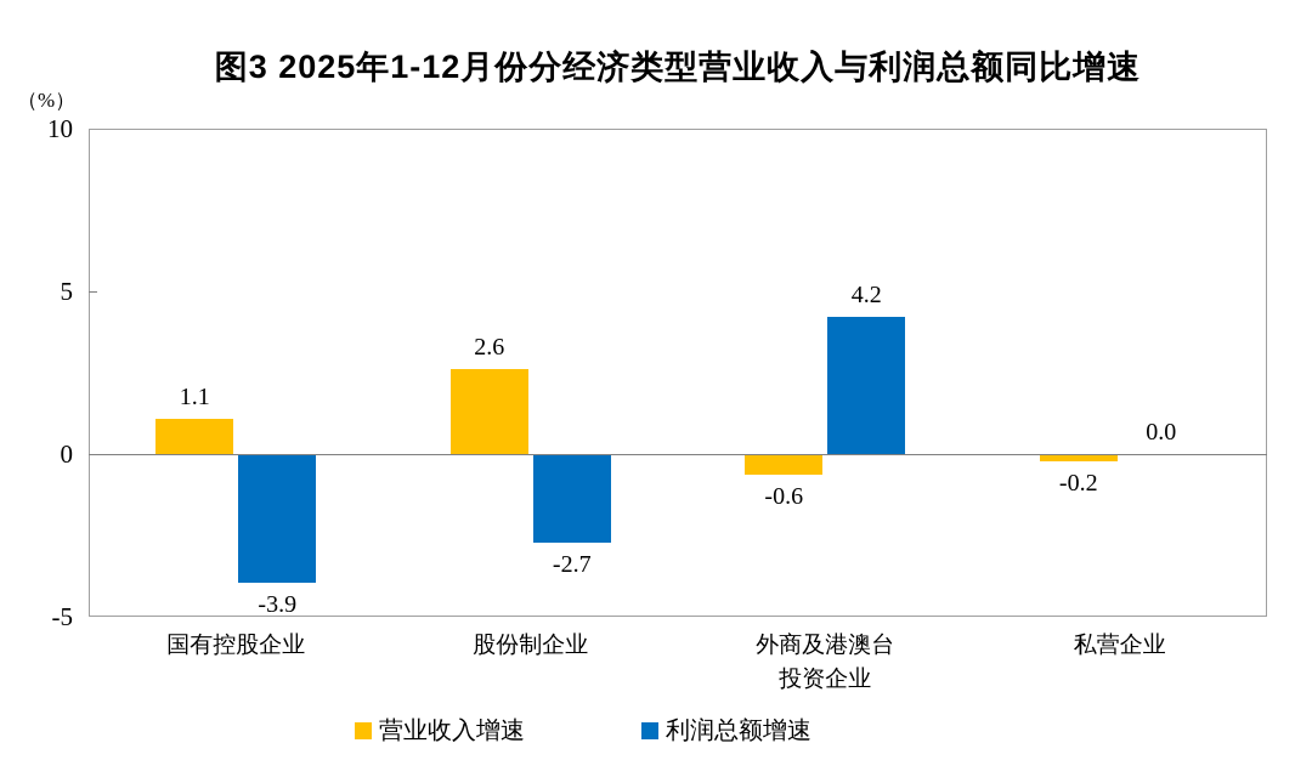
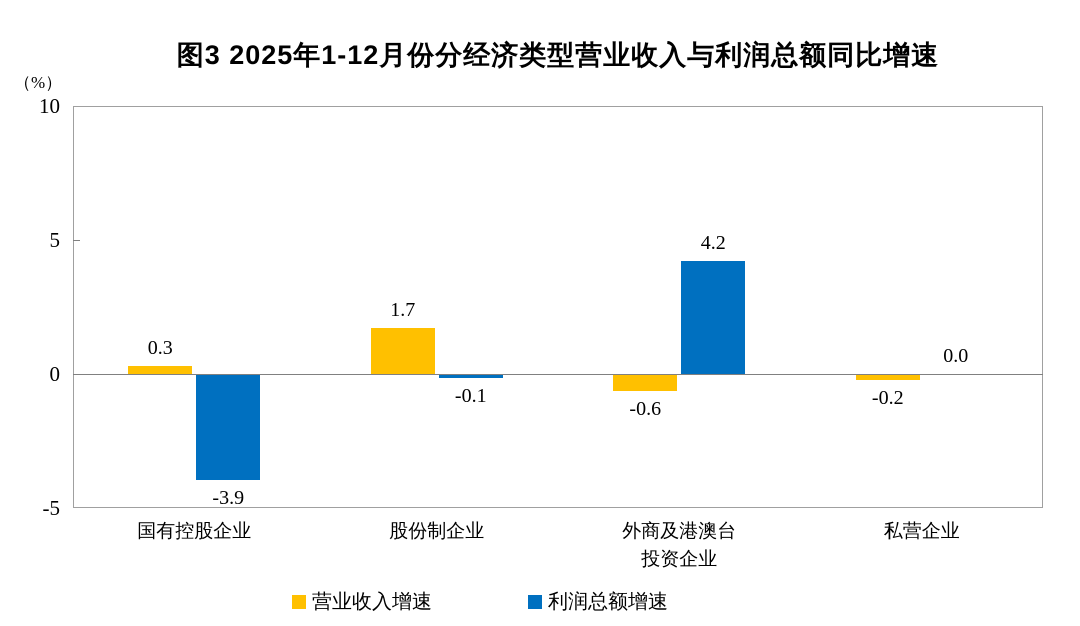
营业收入增速/国有控股企业: 1.1 -> 0.3
营业收入增速/股份制企业: 2.6 -> 1.7
利润总额增速/股份制企业: -2.7 -> -0.1
